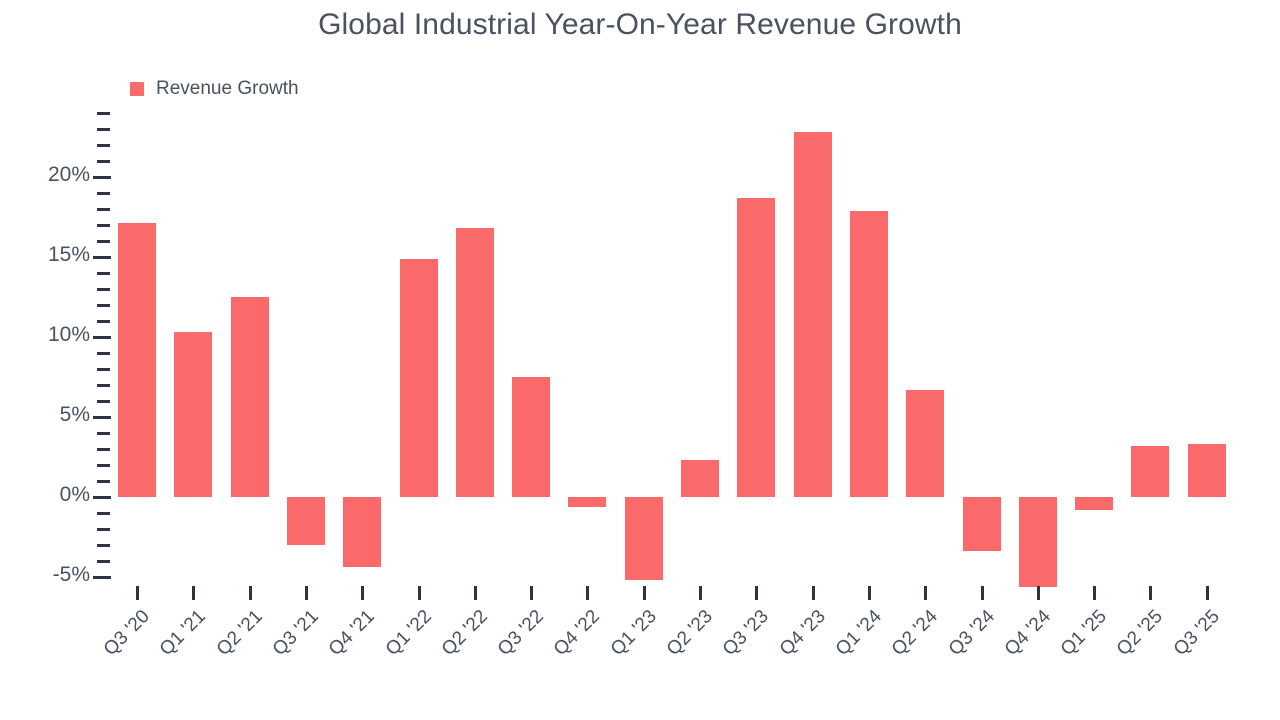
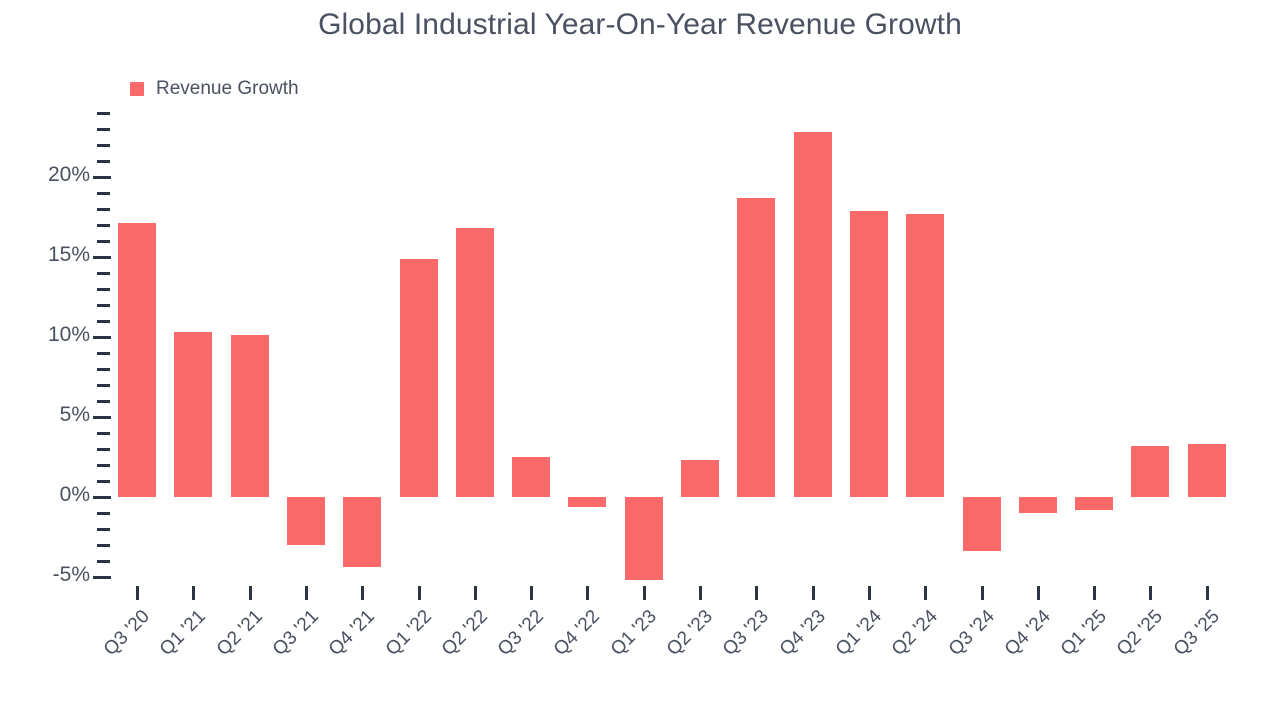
Q2 '21: 12.5% -> 10.1%
Q3 '22: 7.5% -> 2.5%
Q2 '24: 6.7% -> 17.7%
Q4 '24: -5.6% -> -1.0%
